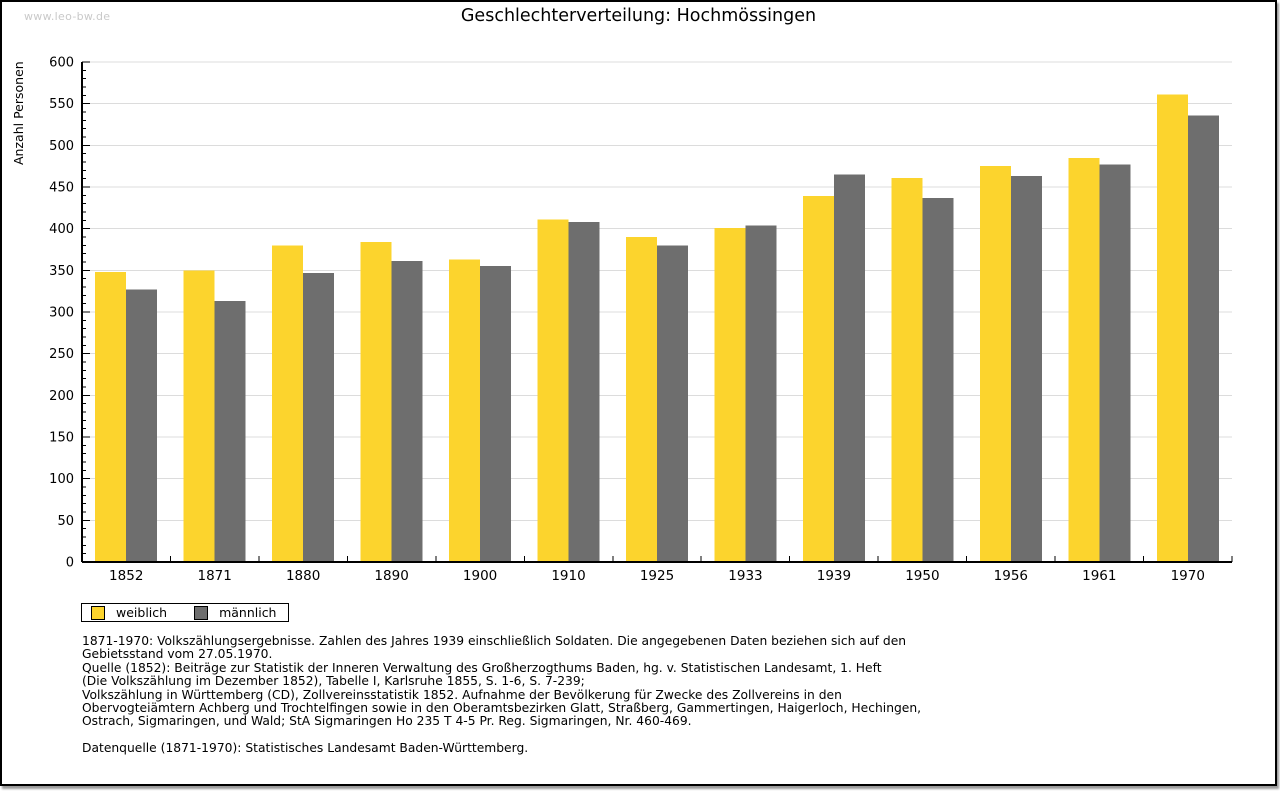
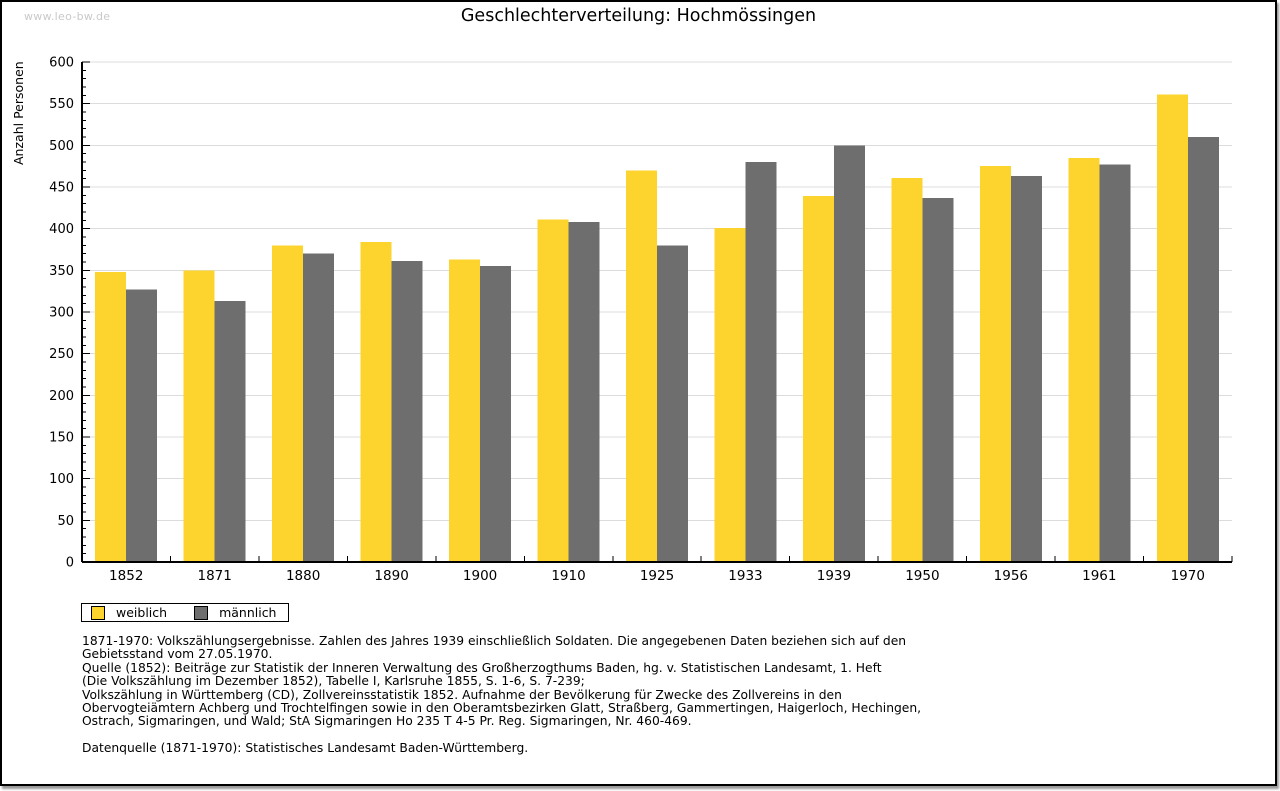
männlich/1880: 350 -> 370
weiblich/1925: 390 -> 470
männlich/1933: 400 -> 480
männlich/1939: 460 -> 500
männlich/1970: 540 -> 510
